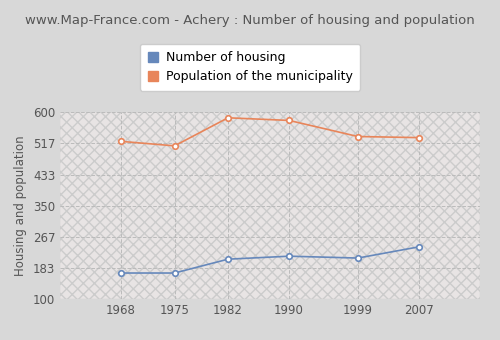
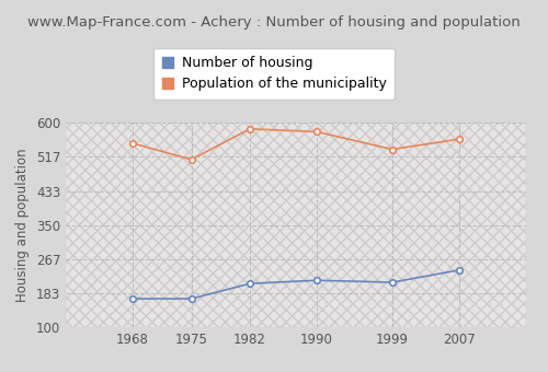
Population of the municipality/1968: 522 -> 550
Population of the municipality/2007: 532 -> 560
